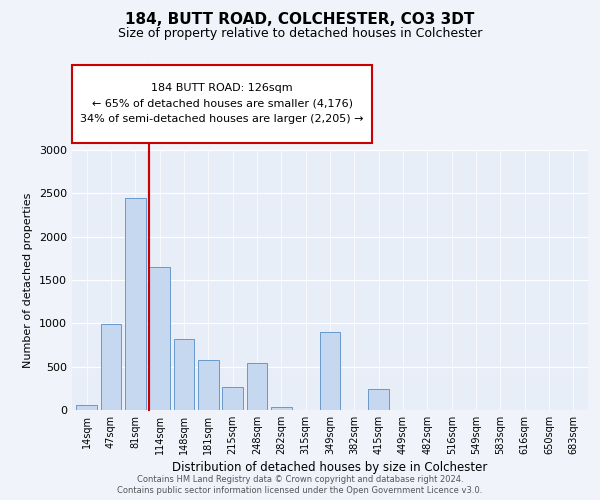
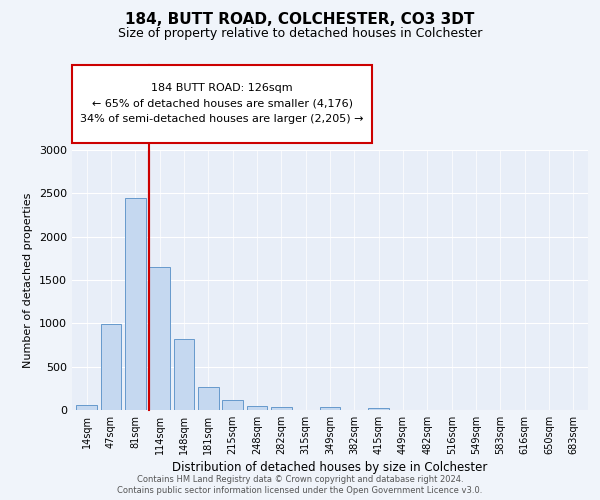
181sqm: 580 -> 260
215sqm: 260 -> 120
248sqm: 540 -> 50
349sqm: 900 -> 40
415sqm: 240 -> 20
